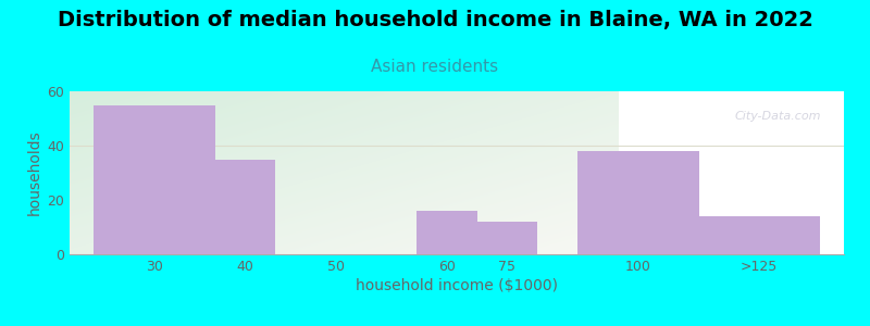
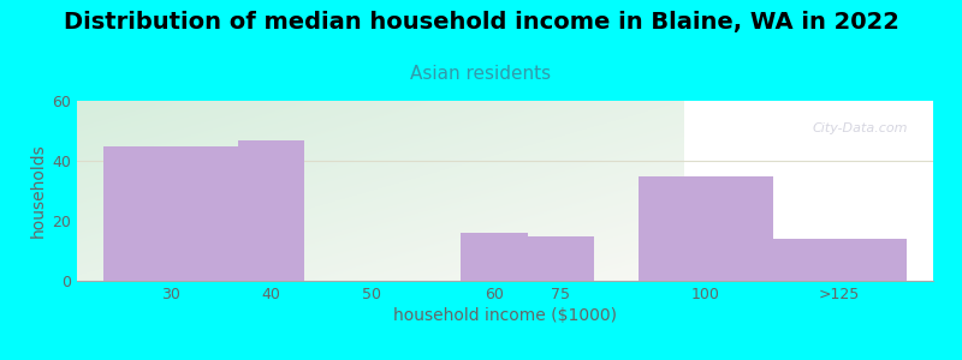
30: 55 -> 45
40: 35 -> 47
75: 12 -> 15
100: 38 -> 35
